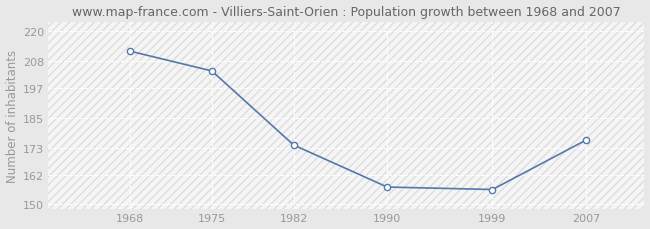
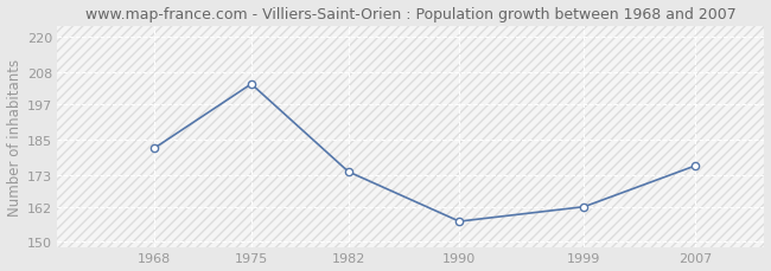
1968: 212 -> 182
1999: 156 -> 162
